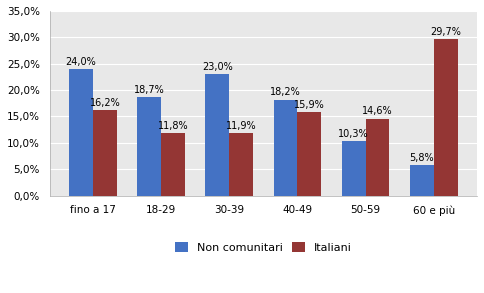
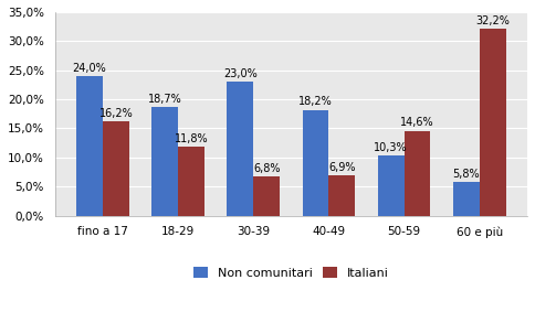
Italiani/30-39: 11,9% -> 6,8%
Italiani/40-49: 15,9% -> 6,9%
Italiani/60 e più: 29,7% -> 32,2%
